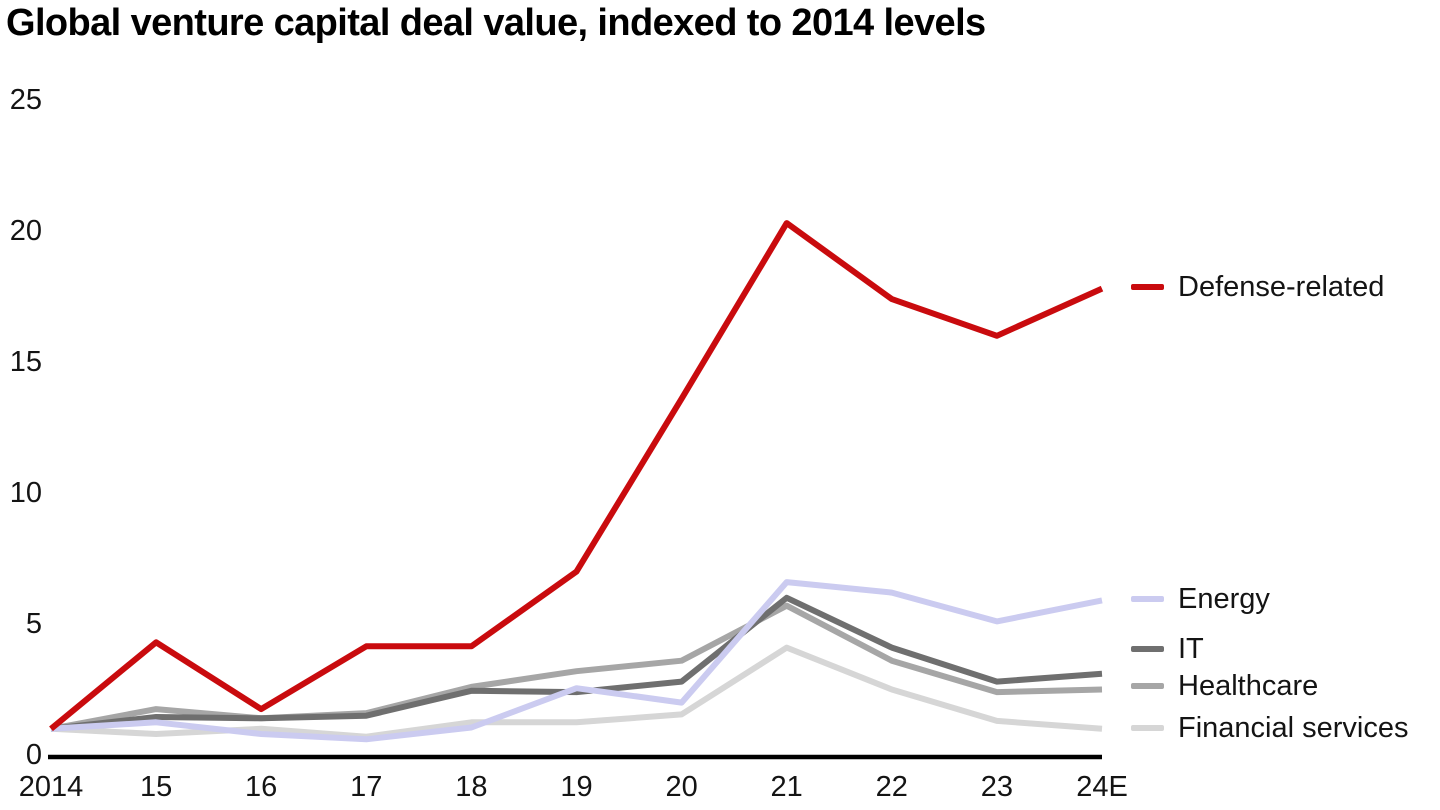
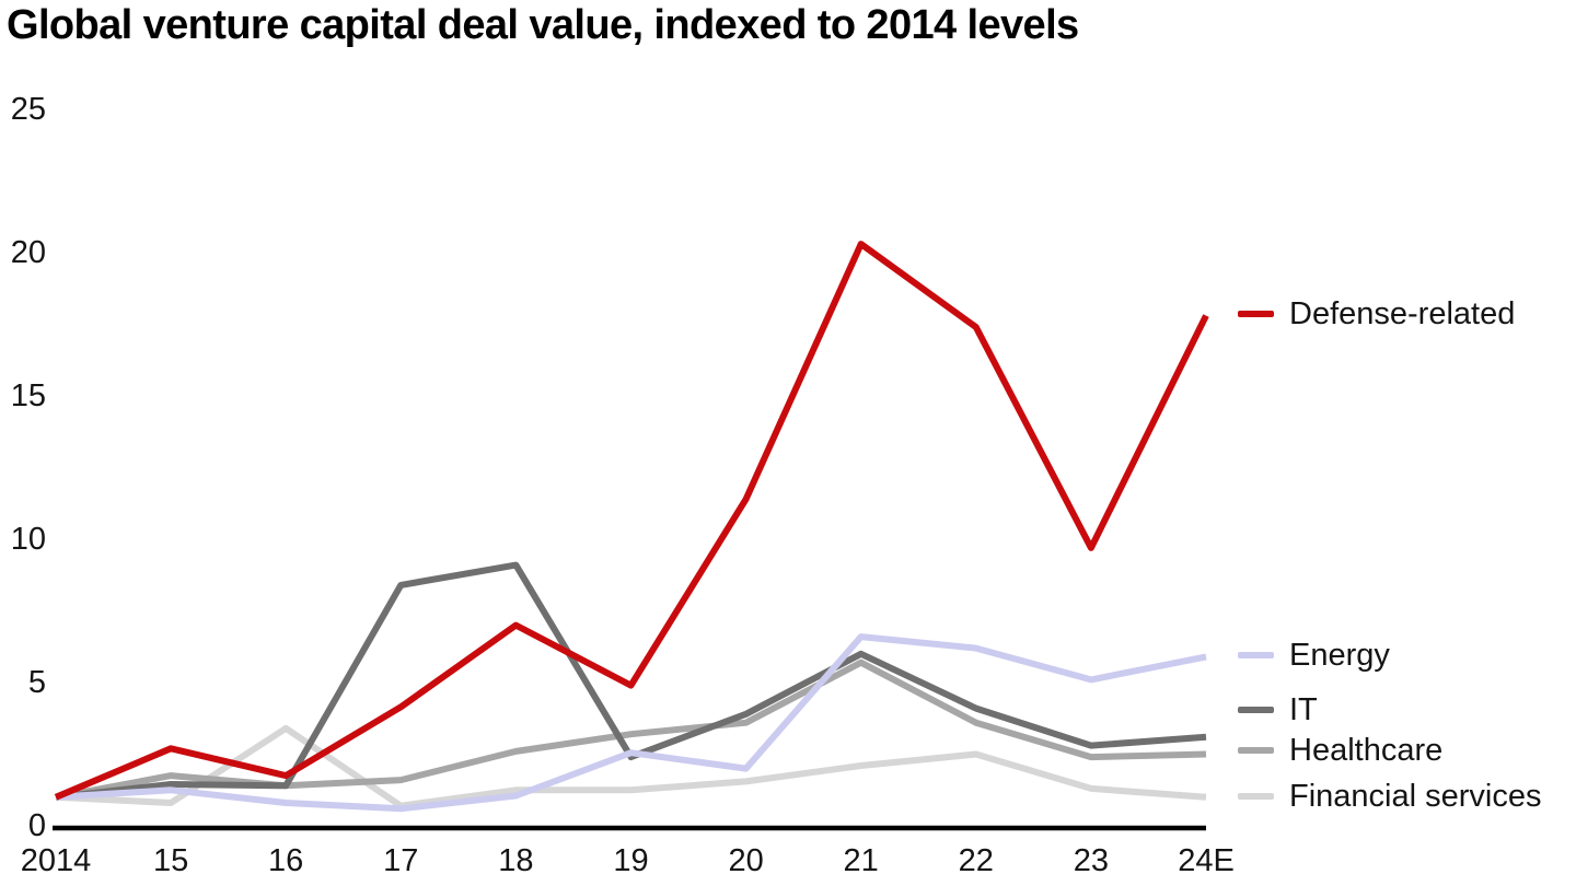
Defense-related/15: 4.3 -> 2.7
Financial services/16: 1.0 -> 3.4
IT/17: 1.5 -> 8.4
IT/18: 2.5 -> 9.1
Defense-related/18: 4.2 -> 7.0
Defense-related/19: 7.0 -> 4.9
IT/20: 2.8 -> 3.9
Defense-related/20: 13.6 -> 11.4
Financial services/21: 4.1 -> 2.1
Defense-related/23: 16.0 -> 9.7
